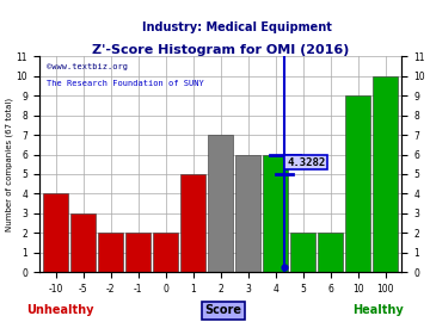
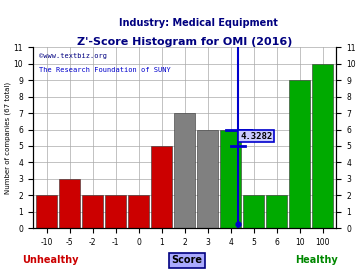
-10: 4 -> 2
